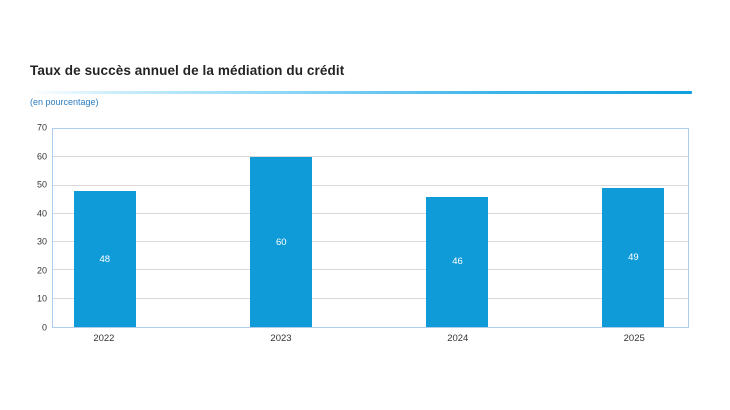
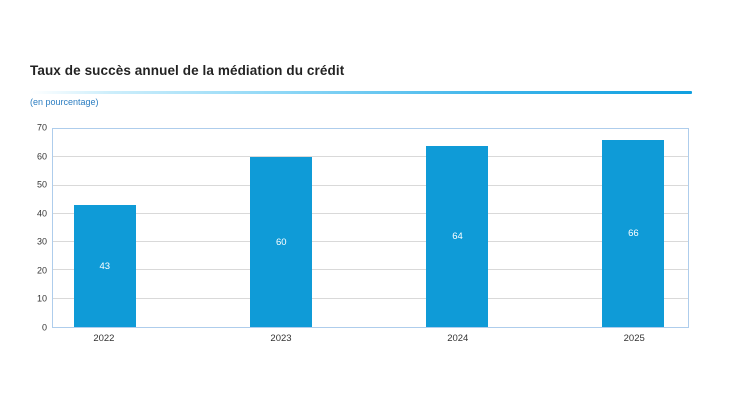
2022: 48 -> 43
2024: 46 -> 64
2025: 49 -> 66
